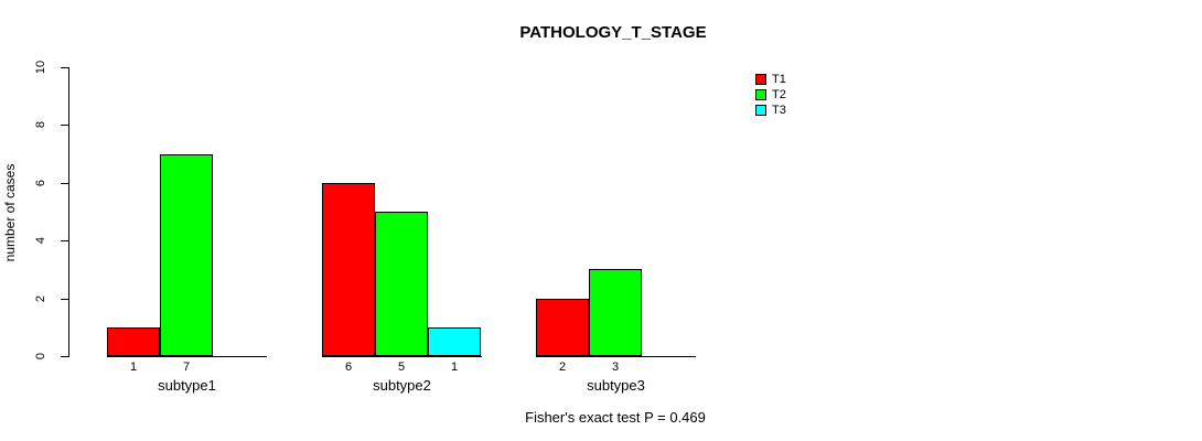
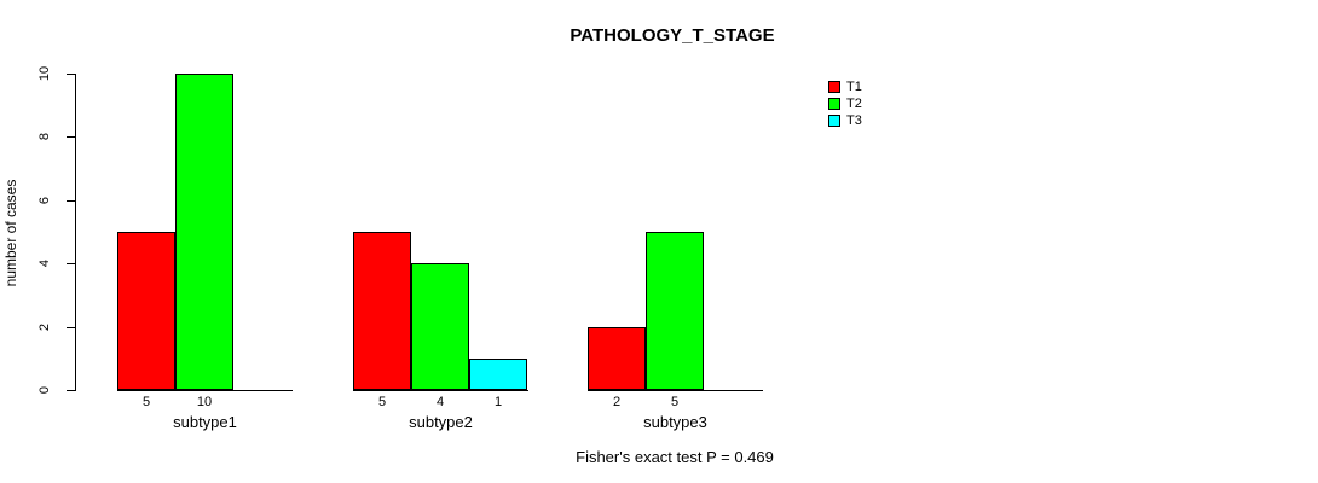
T1/subtype1: 1 -> 5
T2/subtype1: 7 -> 10
T1/subtype2: 6 -> 5
T2/subtype2: 5 -> 4
T2/subtype3: 3 -> 5
